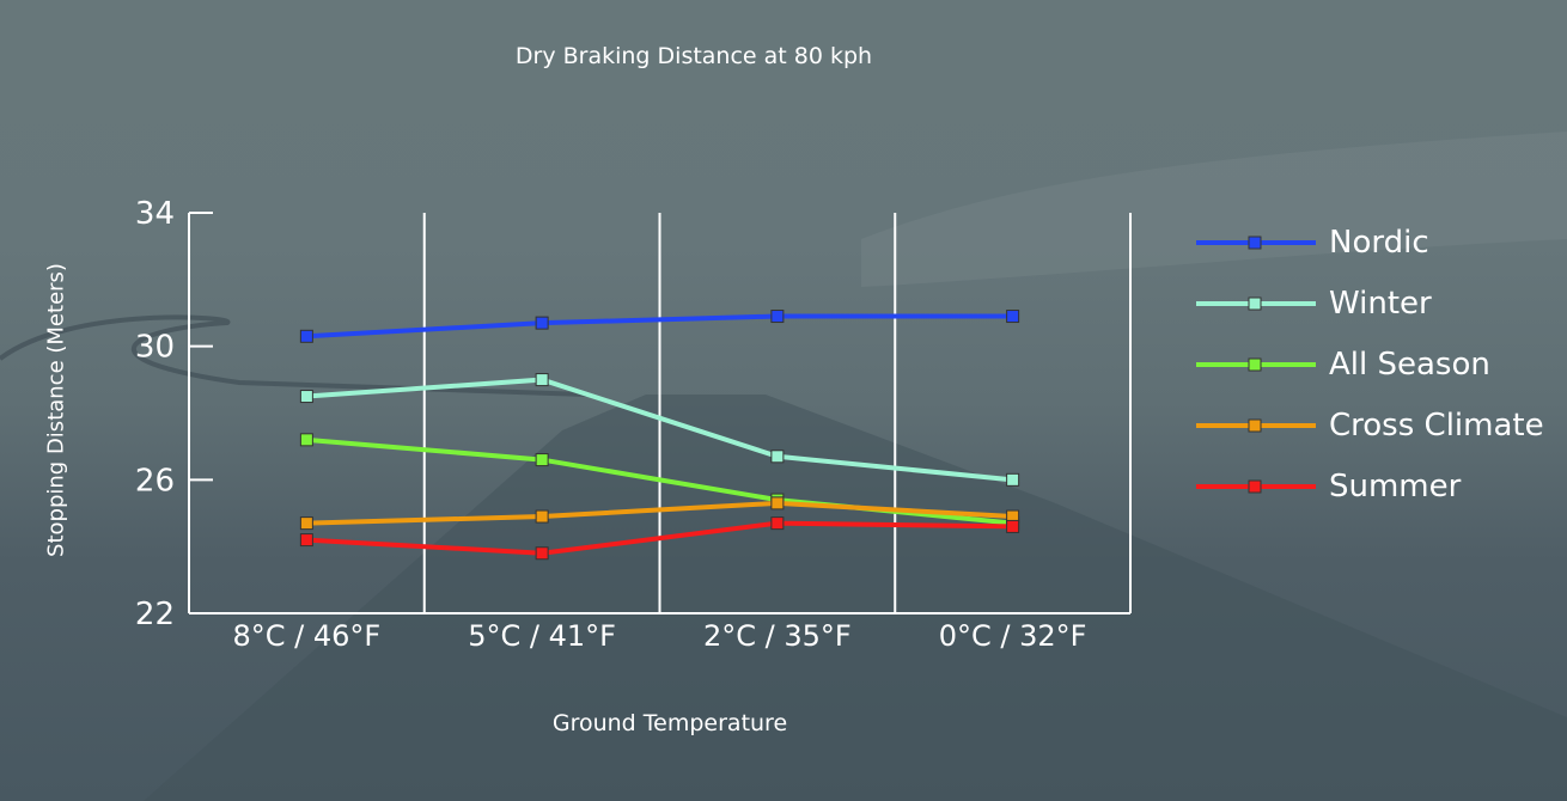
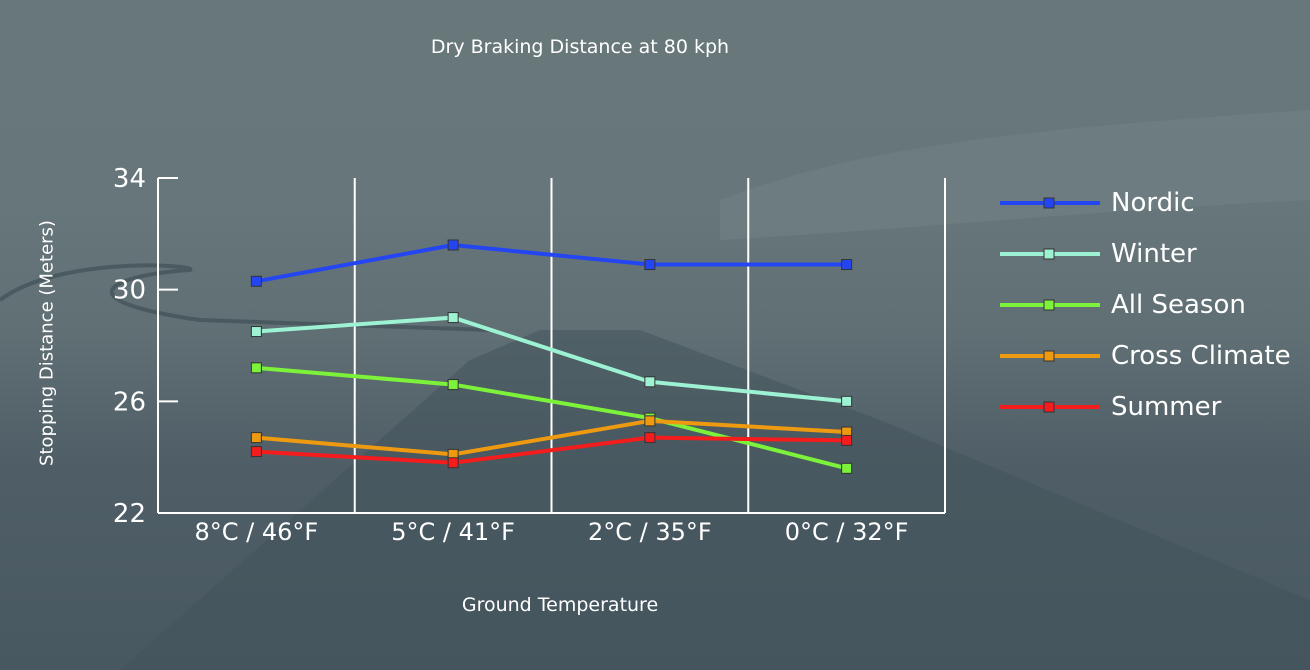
Nordic/5°C / 41°F: 30.7 -> 31.6
Cross Climate/5°C / 41°F: 24.9 -> 24.1
All Season/0°C / 32°F: 24.7 -> 23.6
